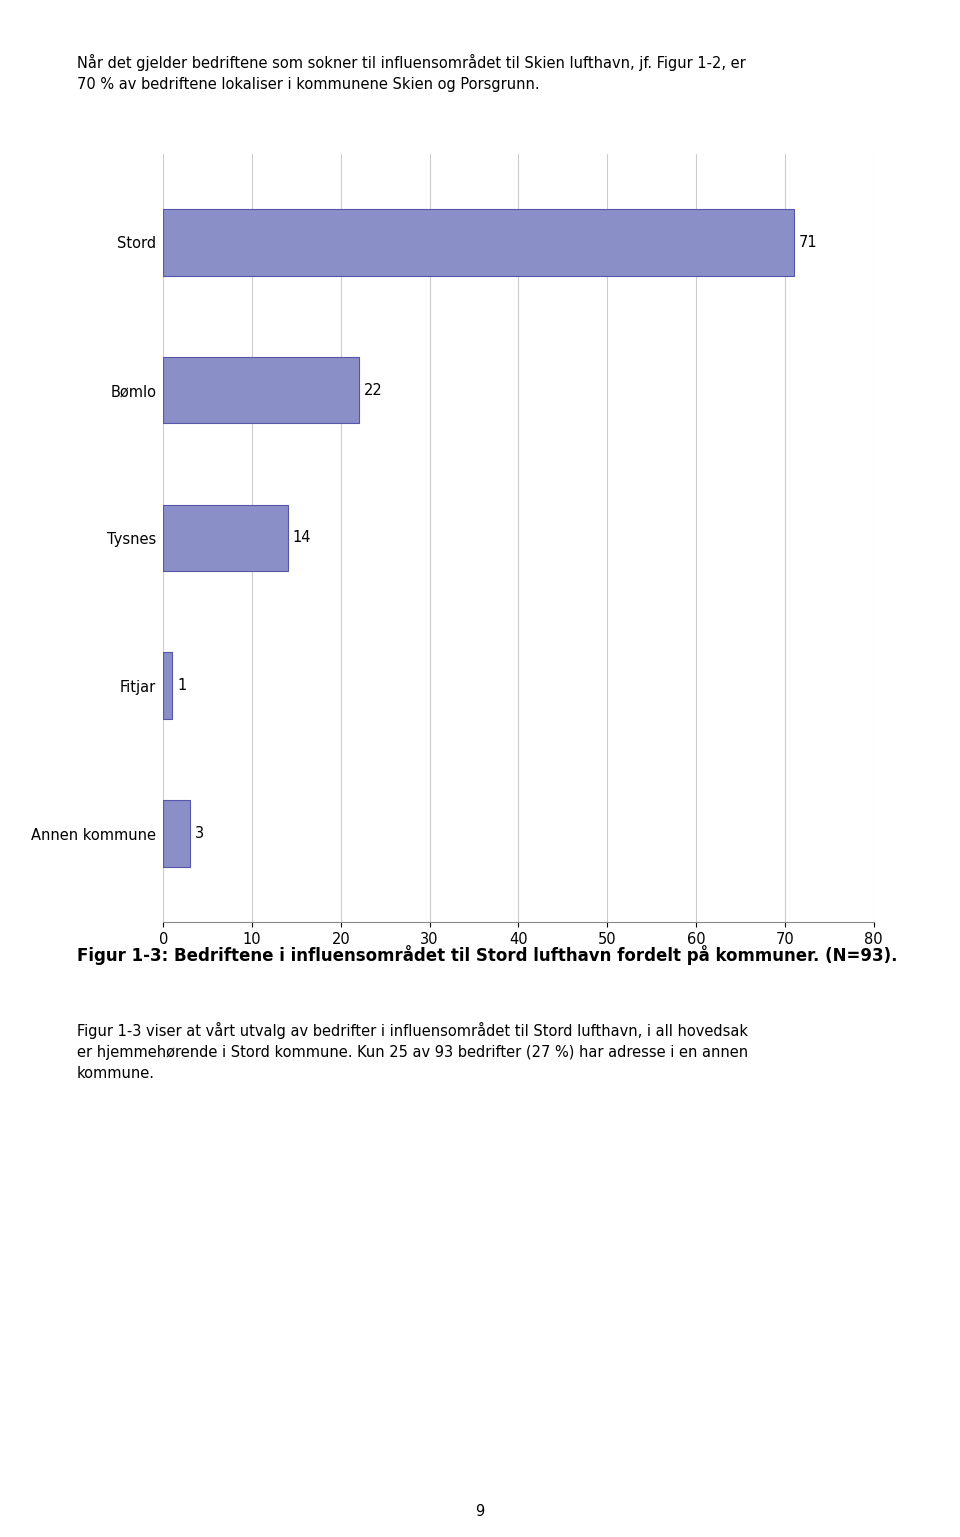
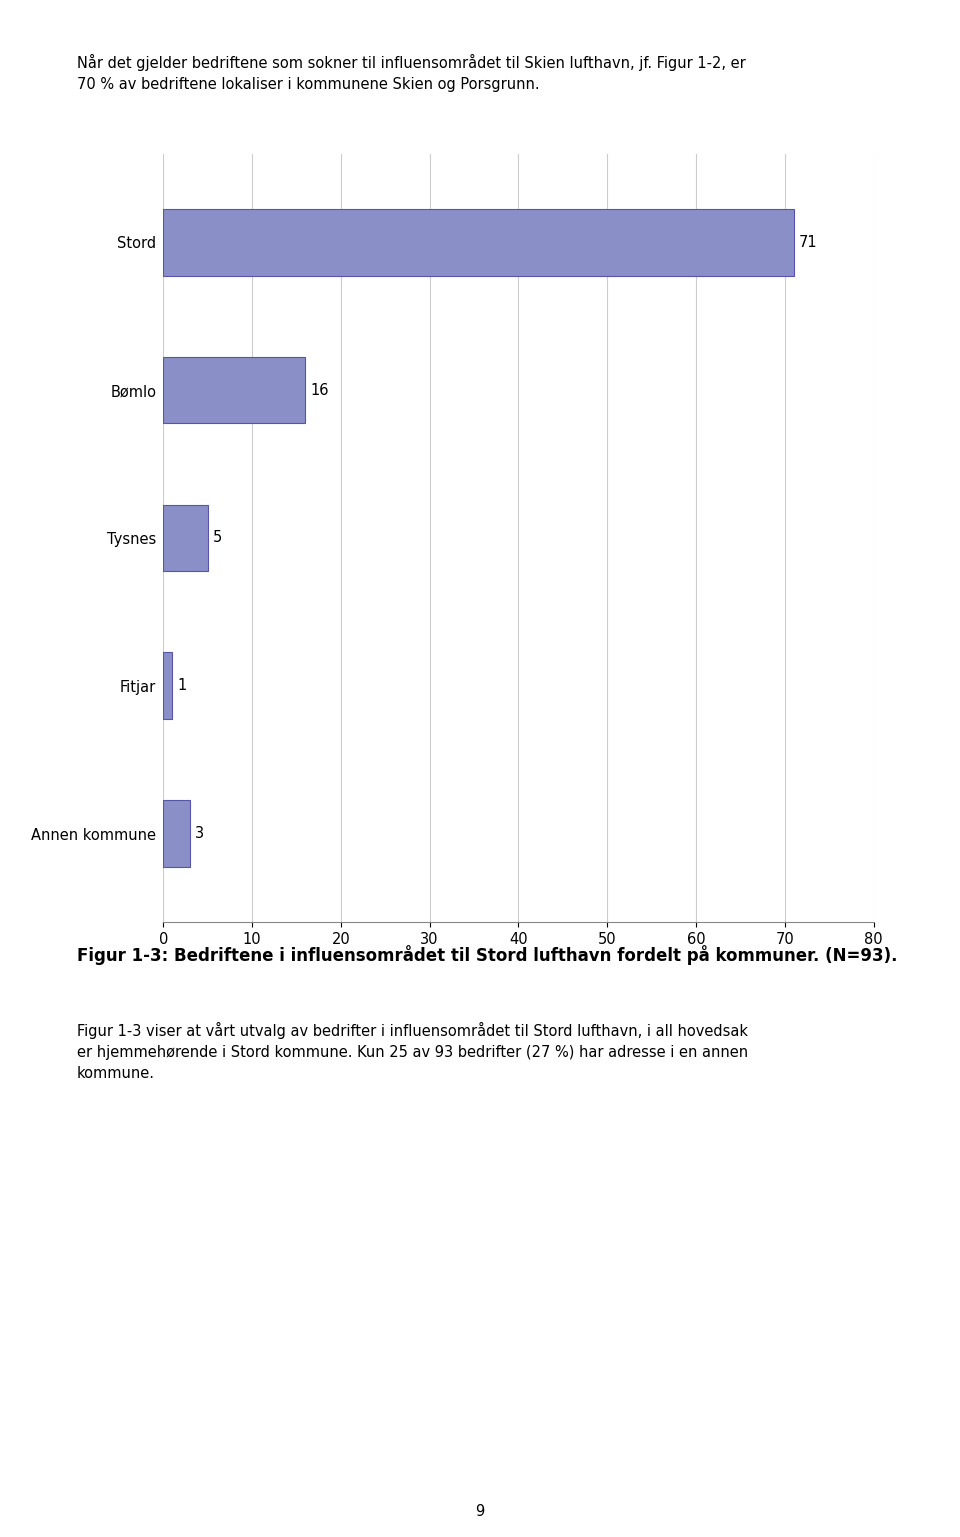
Bømlo: 22 -> 16
Tysnes: 14 -> 5
